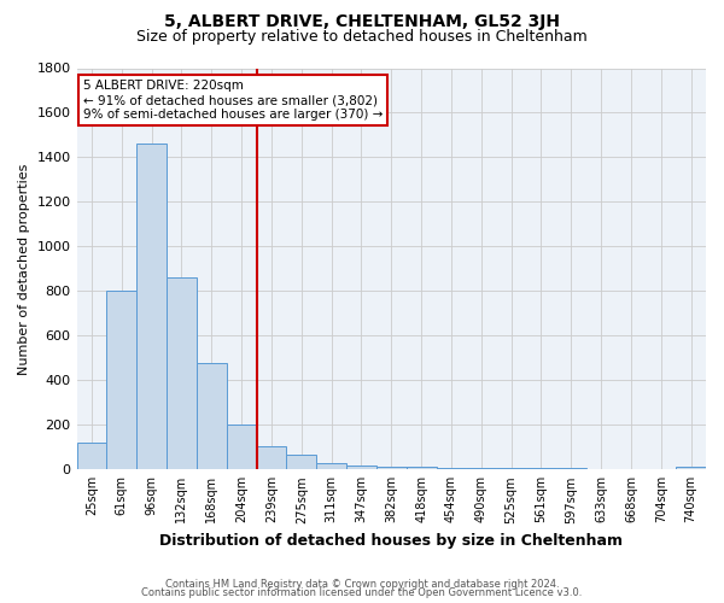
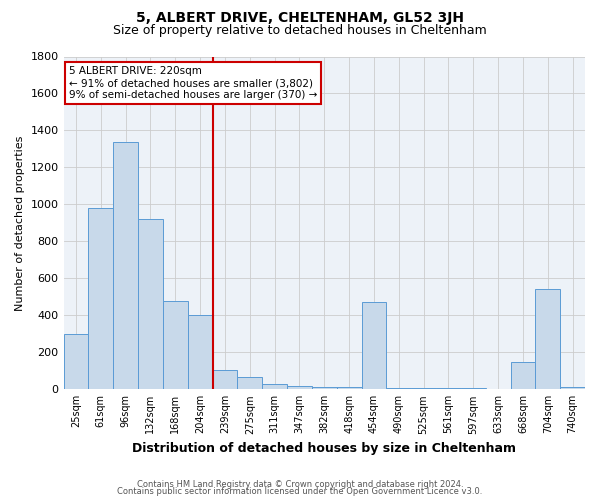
25sqm: 120 -> 300
61sqm: 800 -> 980
96sqm: 1460 -> 1340
132sqm: 860 -> 920
204sqm: 200 -> 400
454sqm: 10 -> 470
668sqm: 0 -> 150
704sqm: 0 -> 540
